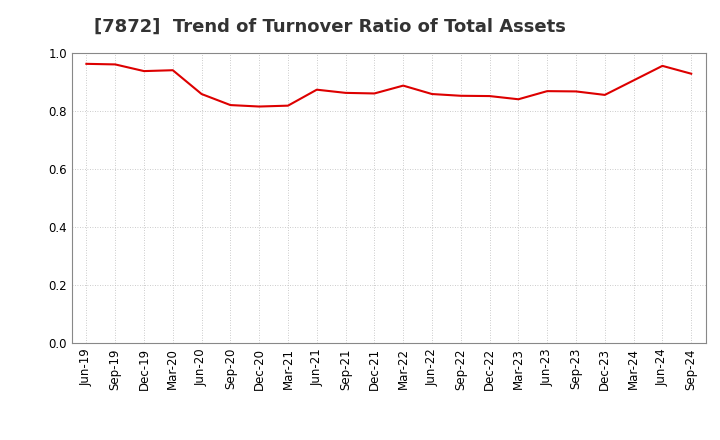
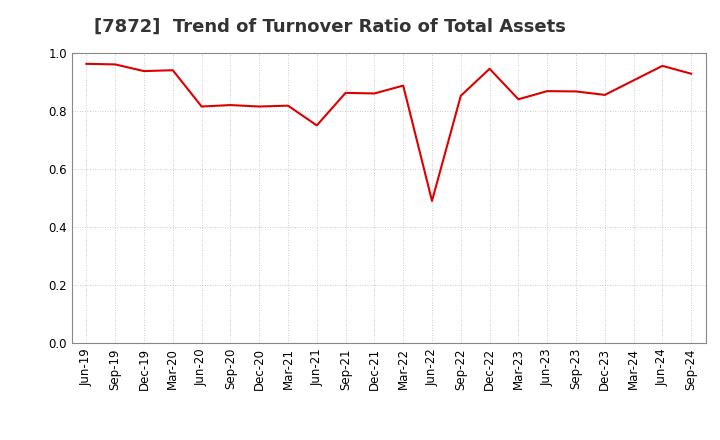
Jun-20: 0.858 -> 0.815
Jun-21: 0.873 -> 0.750
Jun-22: 0.858 -> 0.490
Dec-22: 0.851 -> 0.945
